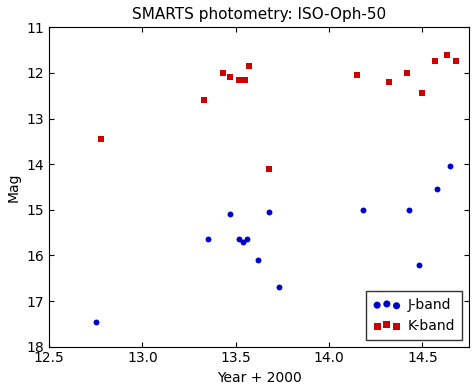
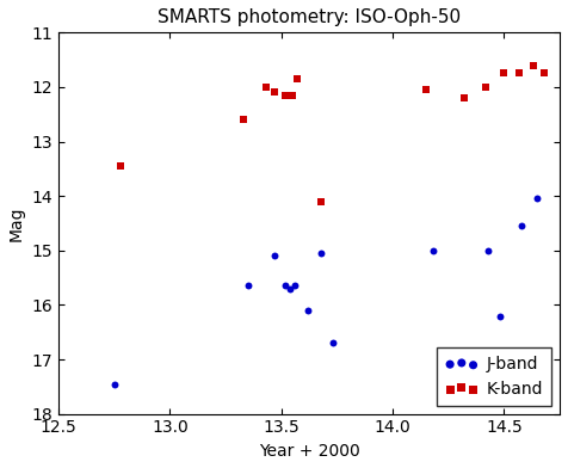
K-band/14.5: 12.45 -> 11.75
